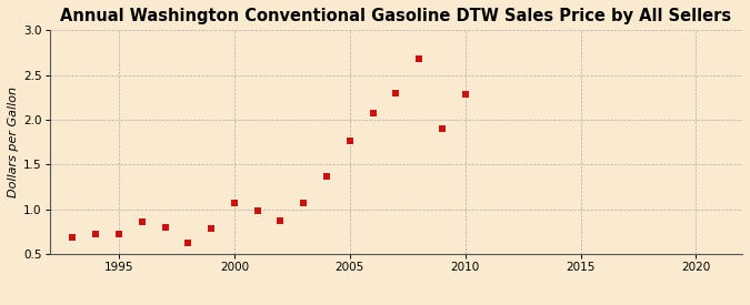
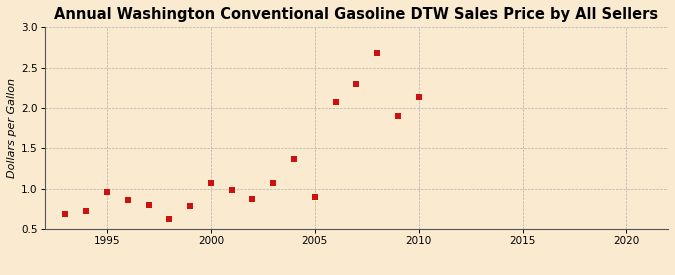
1995: 0.72 -> 0.96
2005: 1.77 -> 0.90
2010: 2.29 -> 2.14
